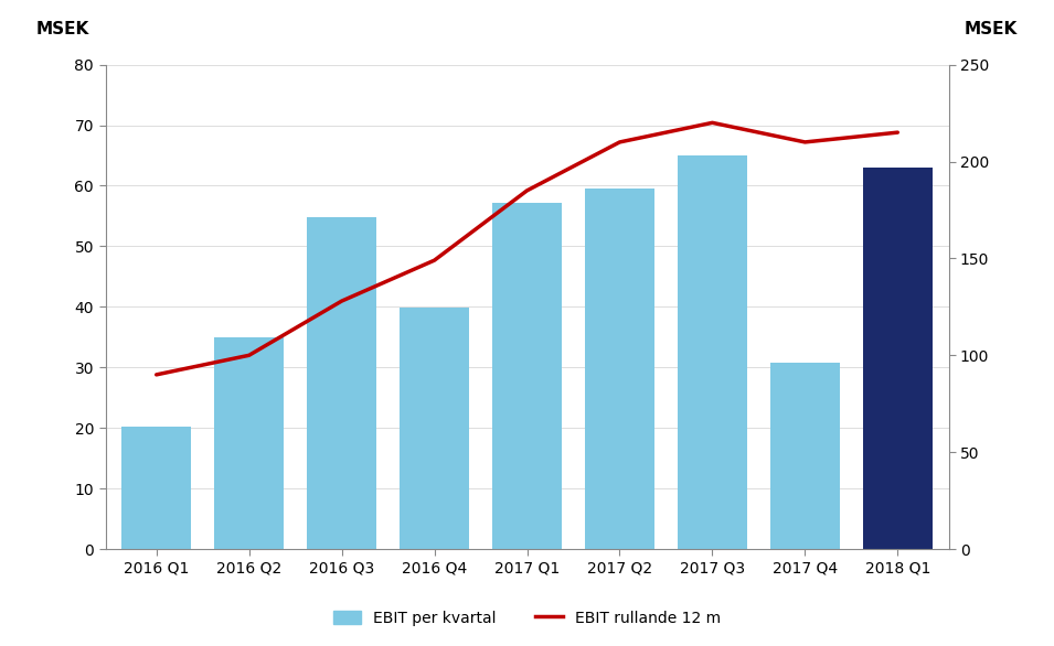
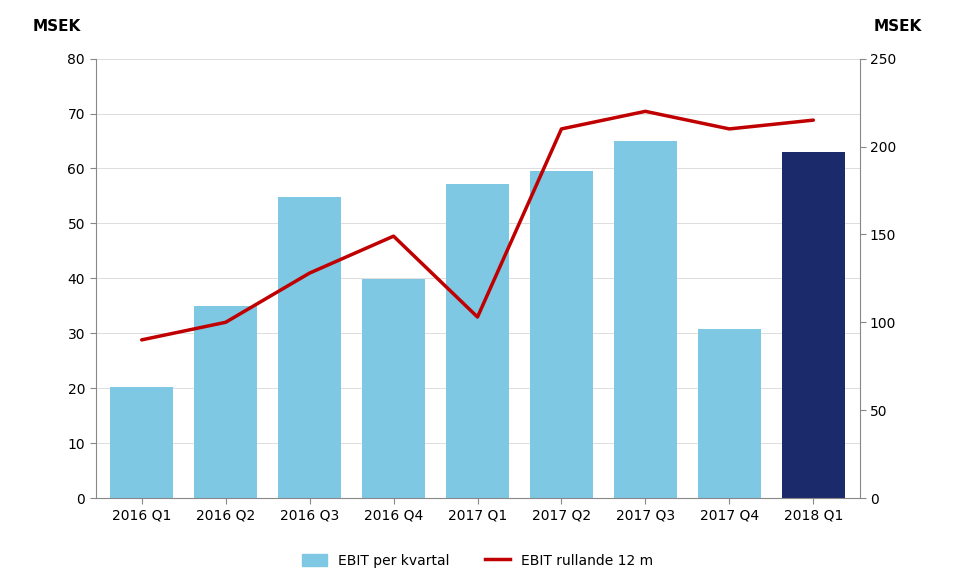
EBIT rullande 12 m/2017 Q1: 185 -> 103
